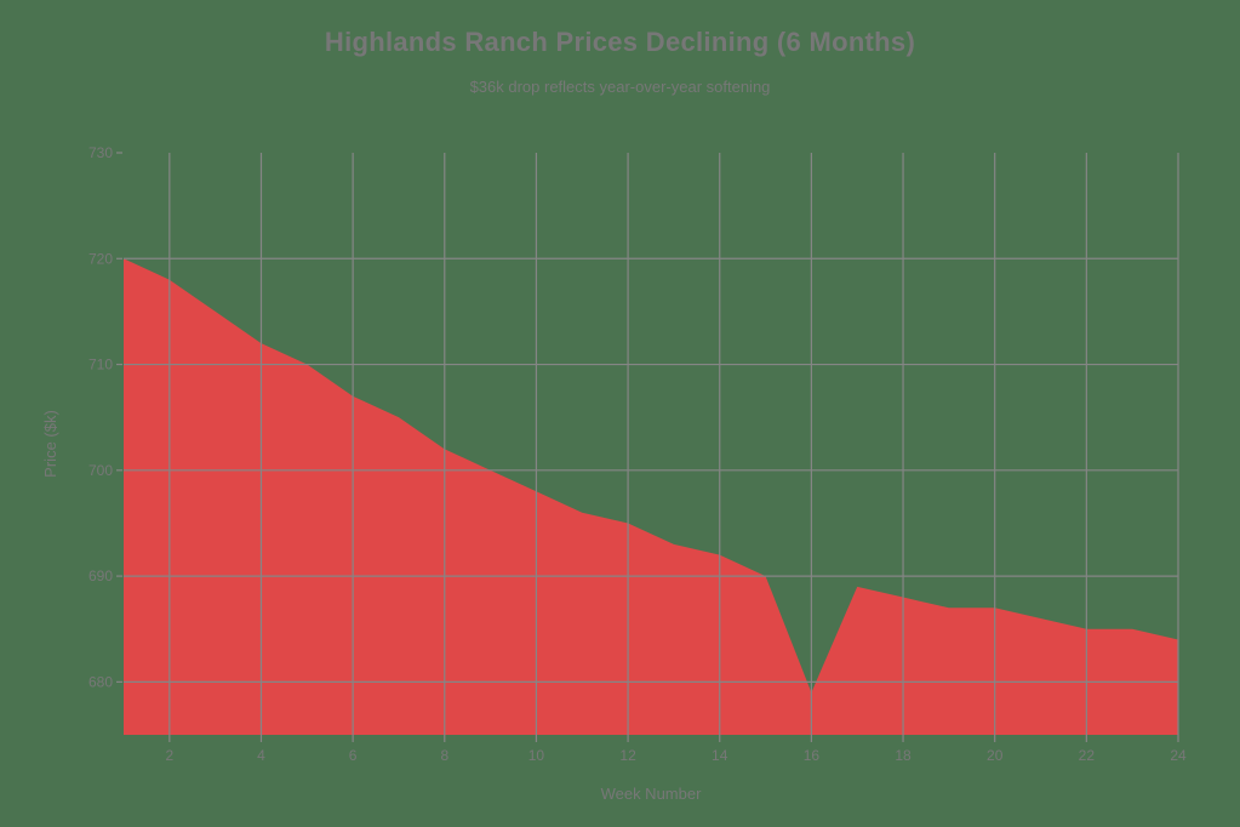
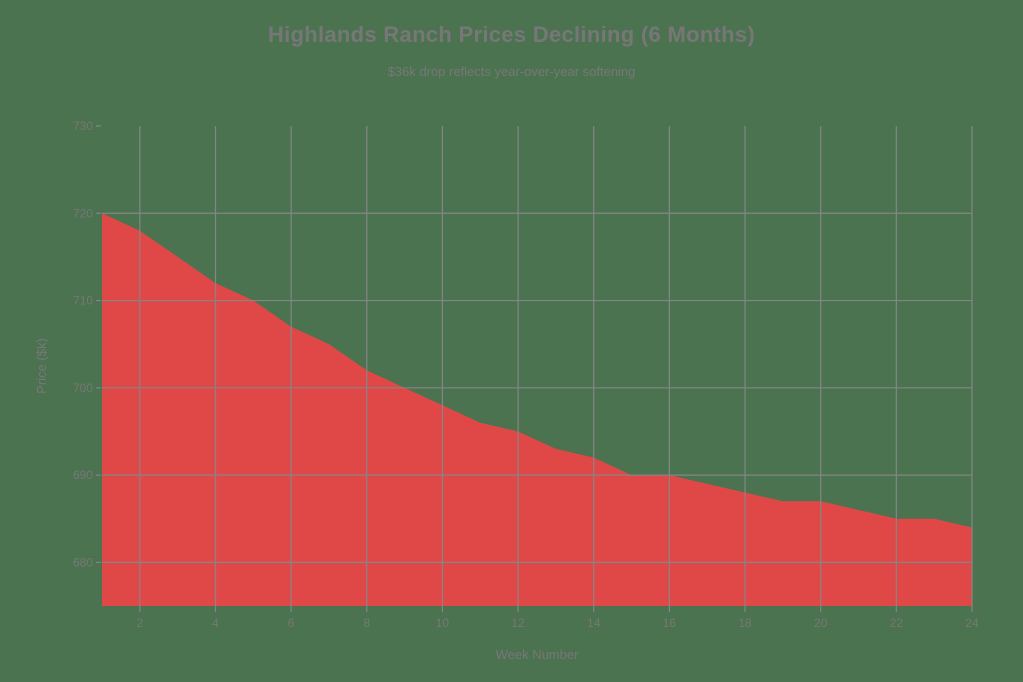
16: 679 -> 690
